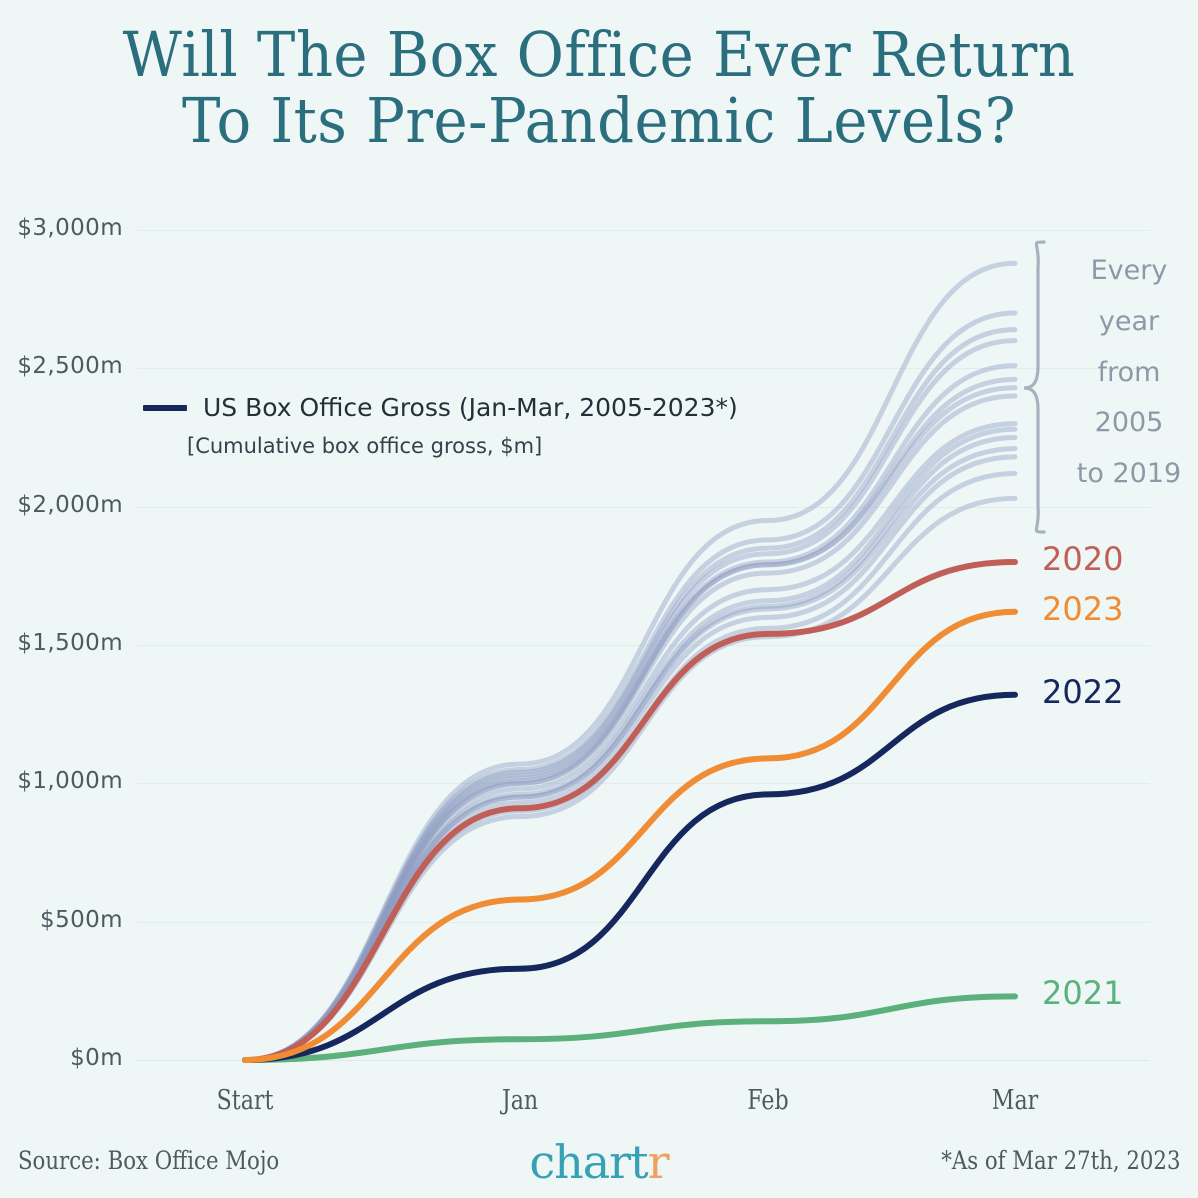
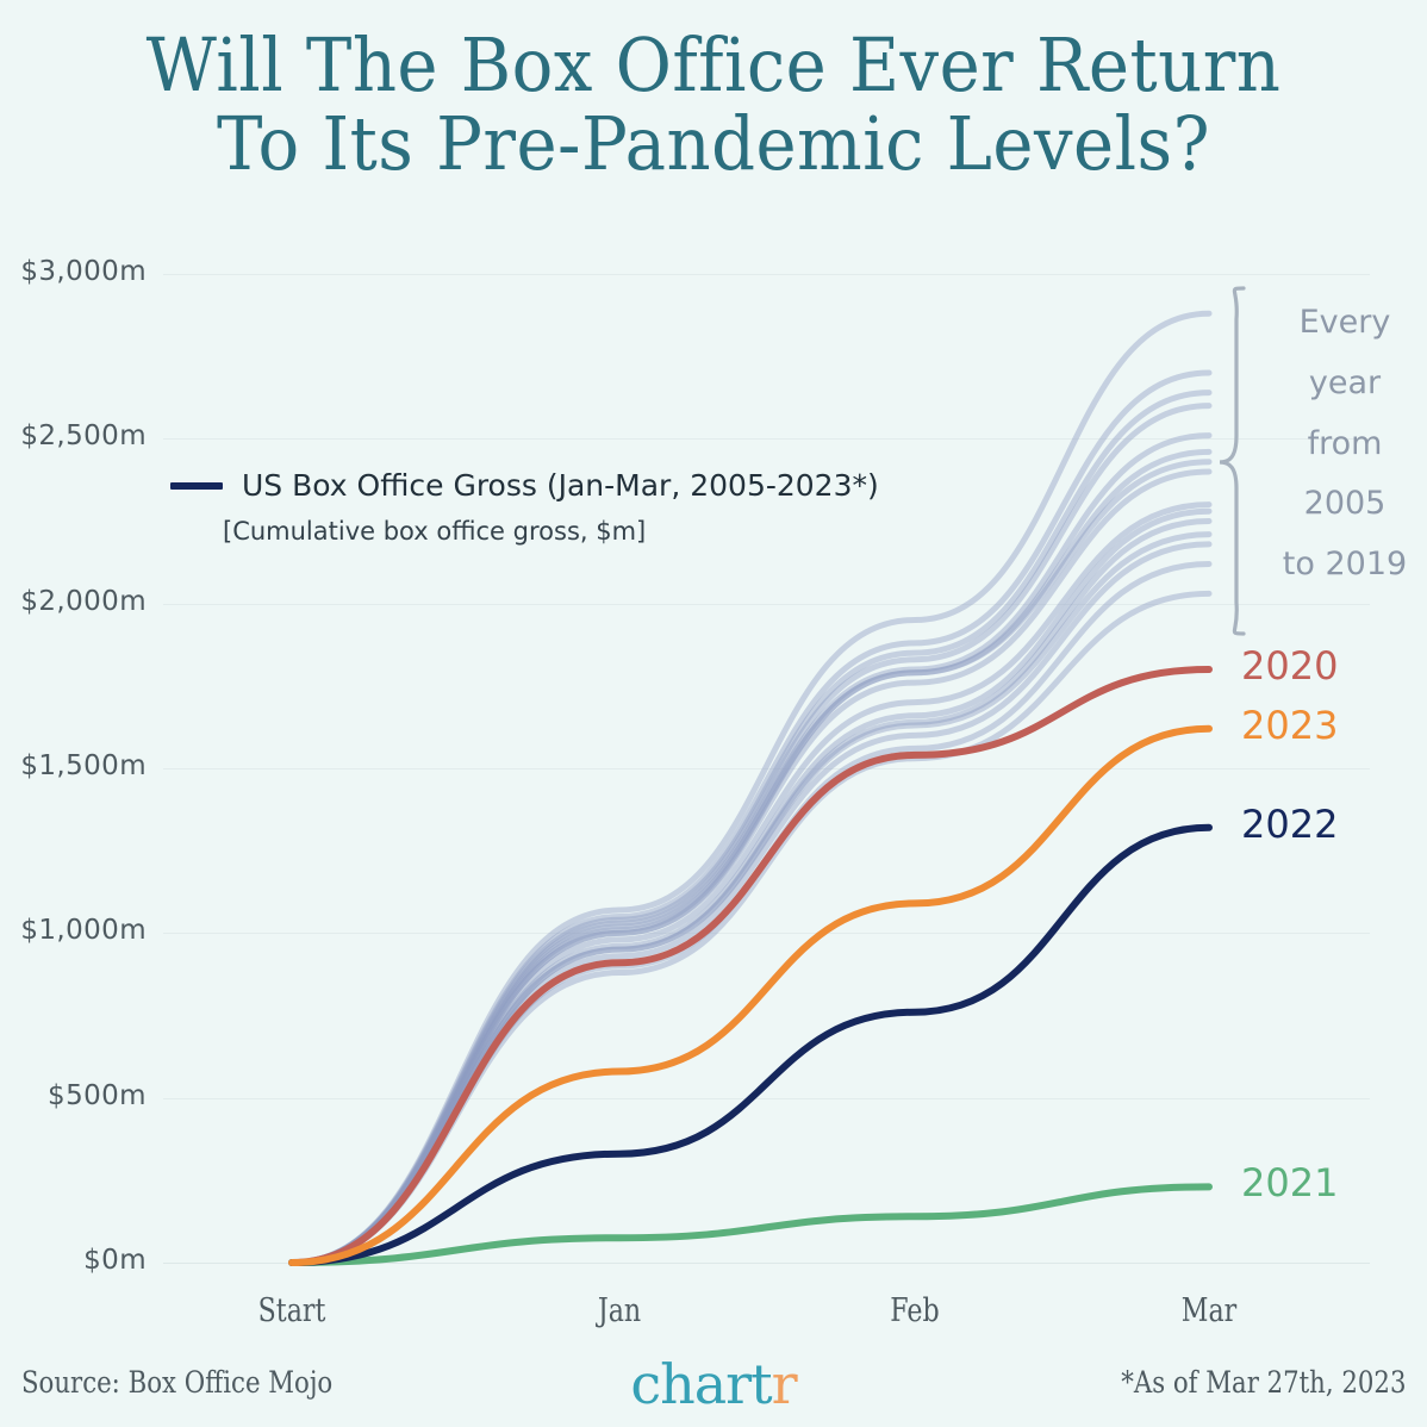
2022/Feb: $960m -> $760m
